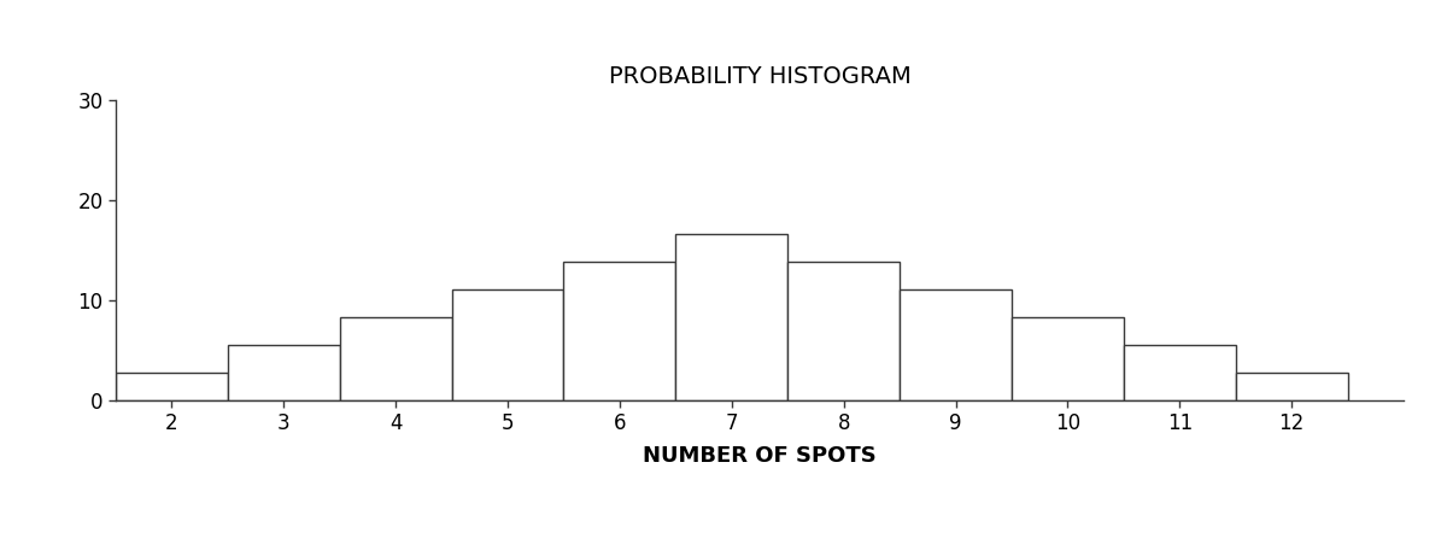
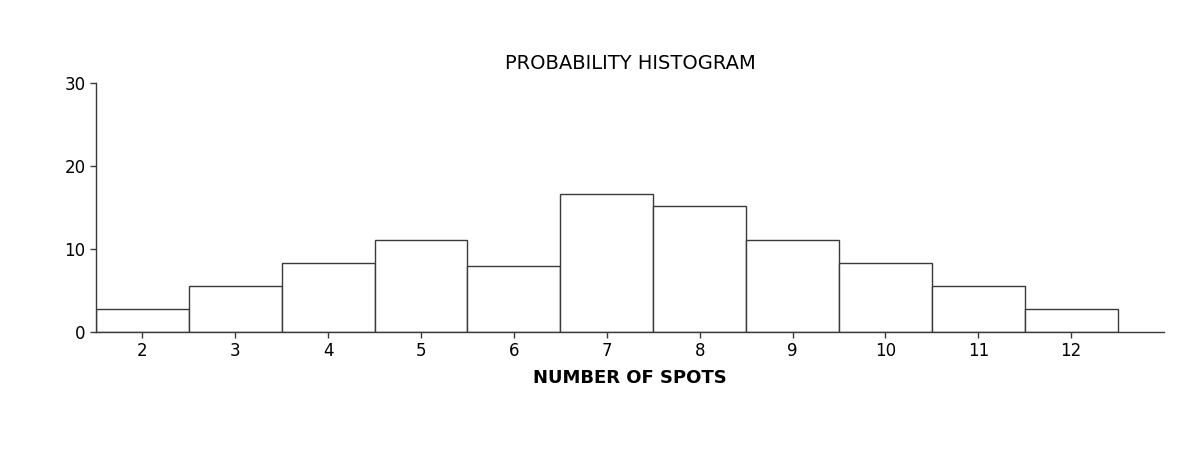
6: 13.9 -> 8.0
8: 13.9 -> 15.2
